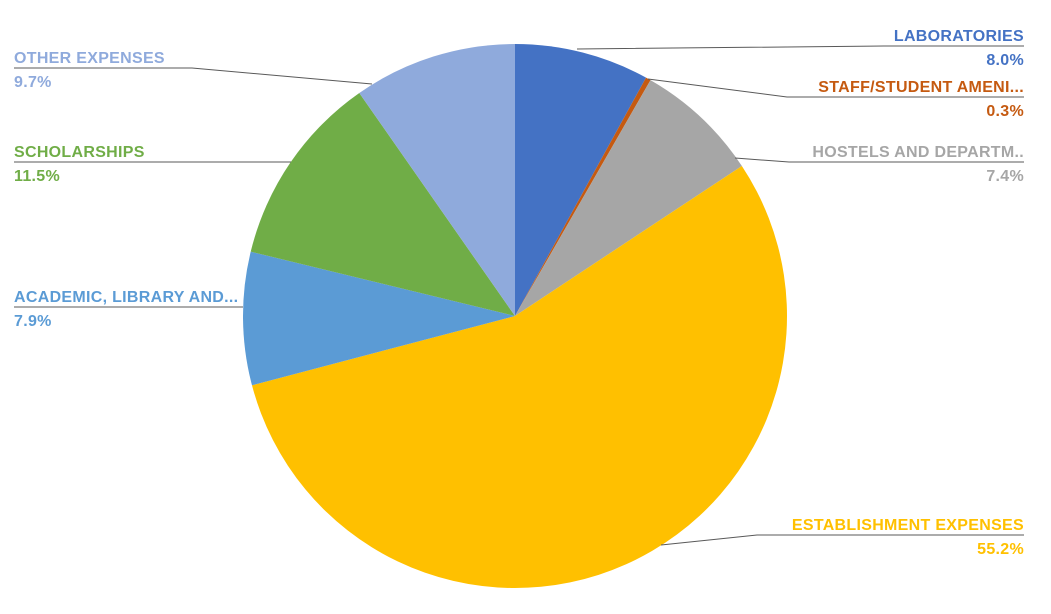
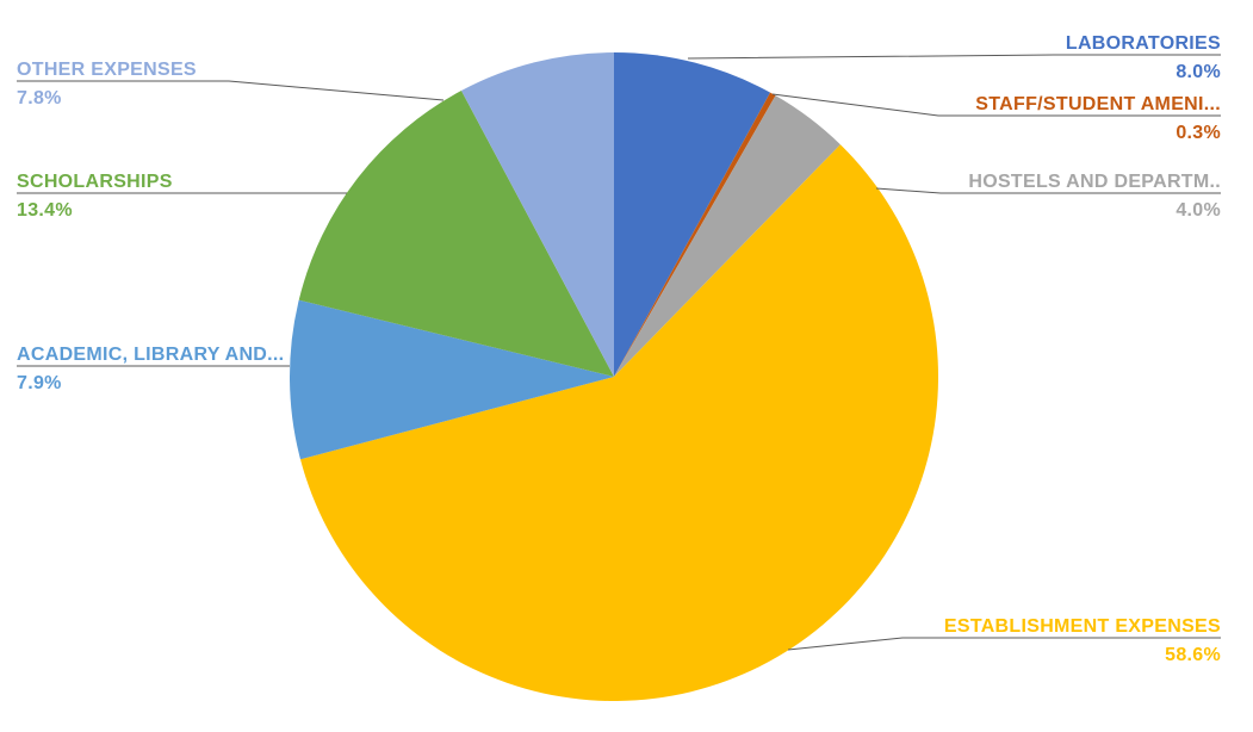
HOSTELS AND DEPARTM..: 7.4% -> 4.0%
ESTABLISHMENT EXPENSES: 55.2% -> 58.6%
SCHOLARSHIPS: 11.5% -> 13.4%
OTHER EXPENSES: 9.7% -> 7.8%
